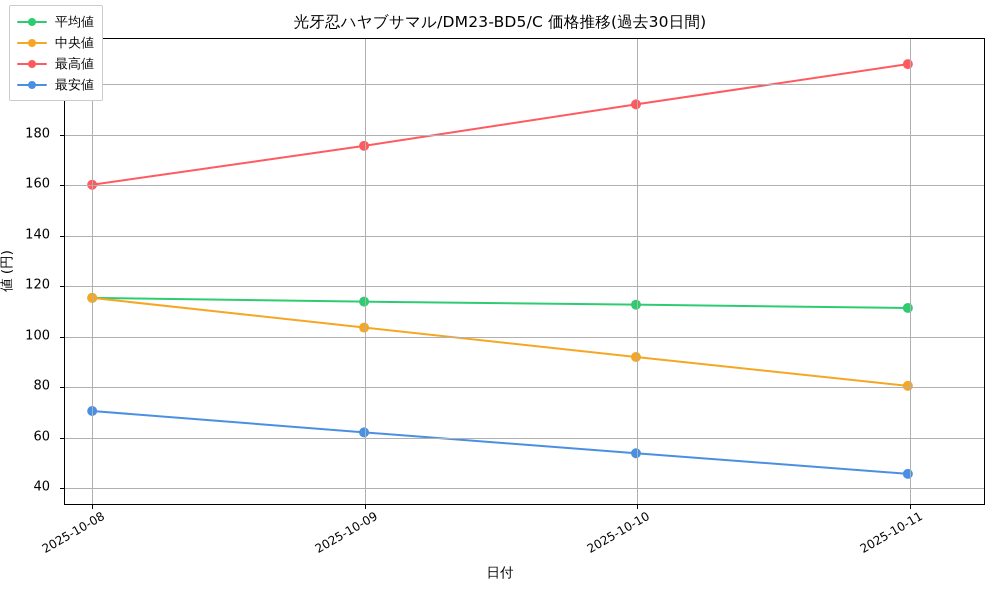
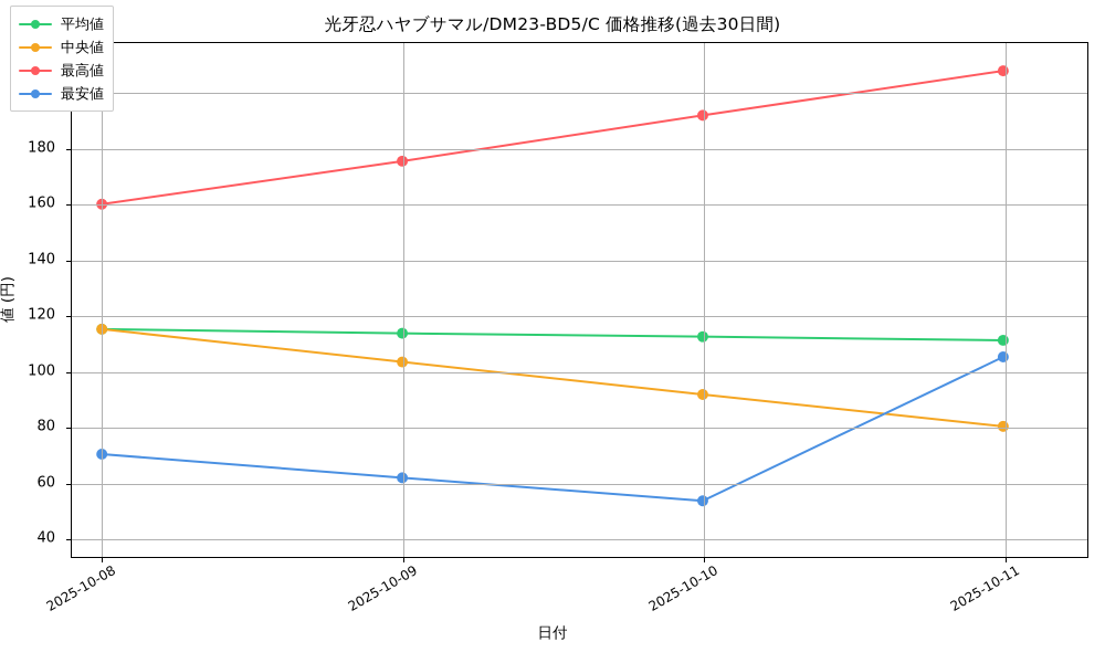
最安値/2025-10-11: 45 -> 105
